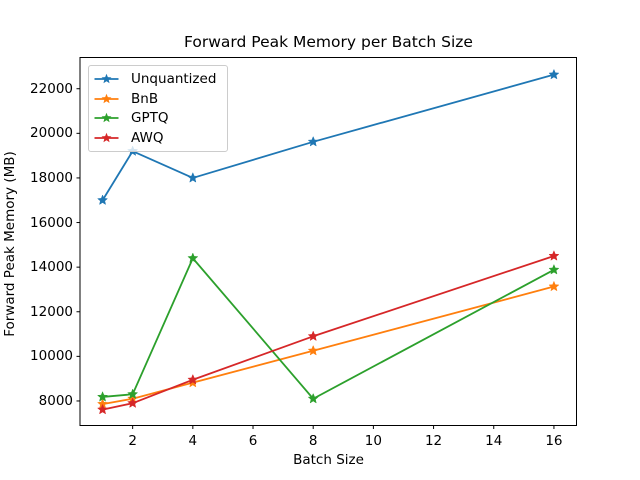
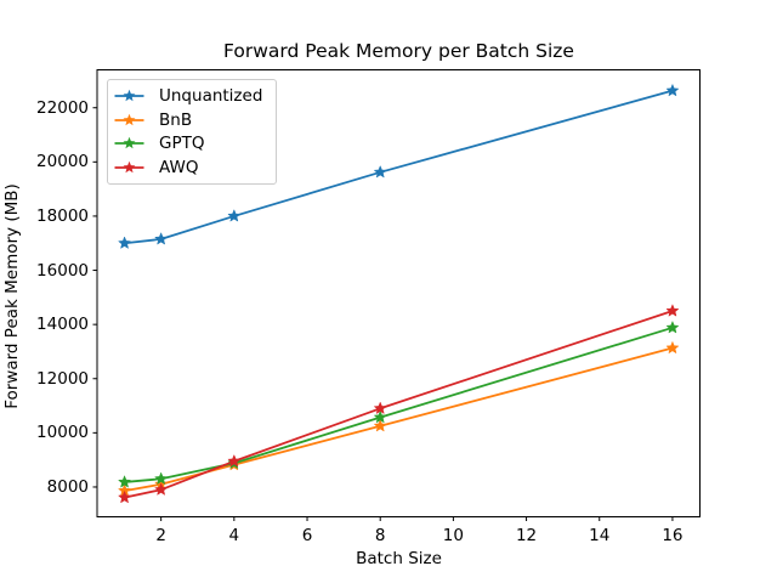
Unquantized/2: 19200 -> 17200
GPTQ/4: 14400 -> 8900
GPTQ/8: 8100 -> 10600
